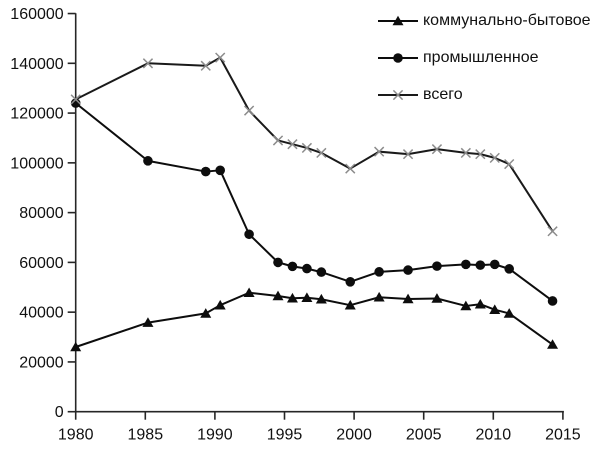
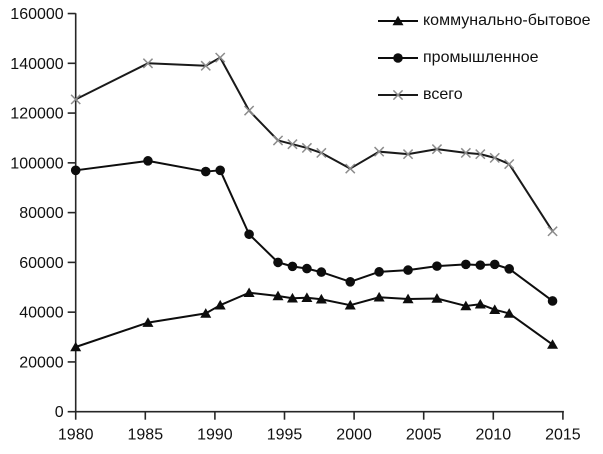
промышленное/1980: 124000 -> 97000
